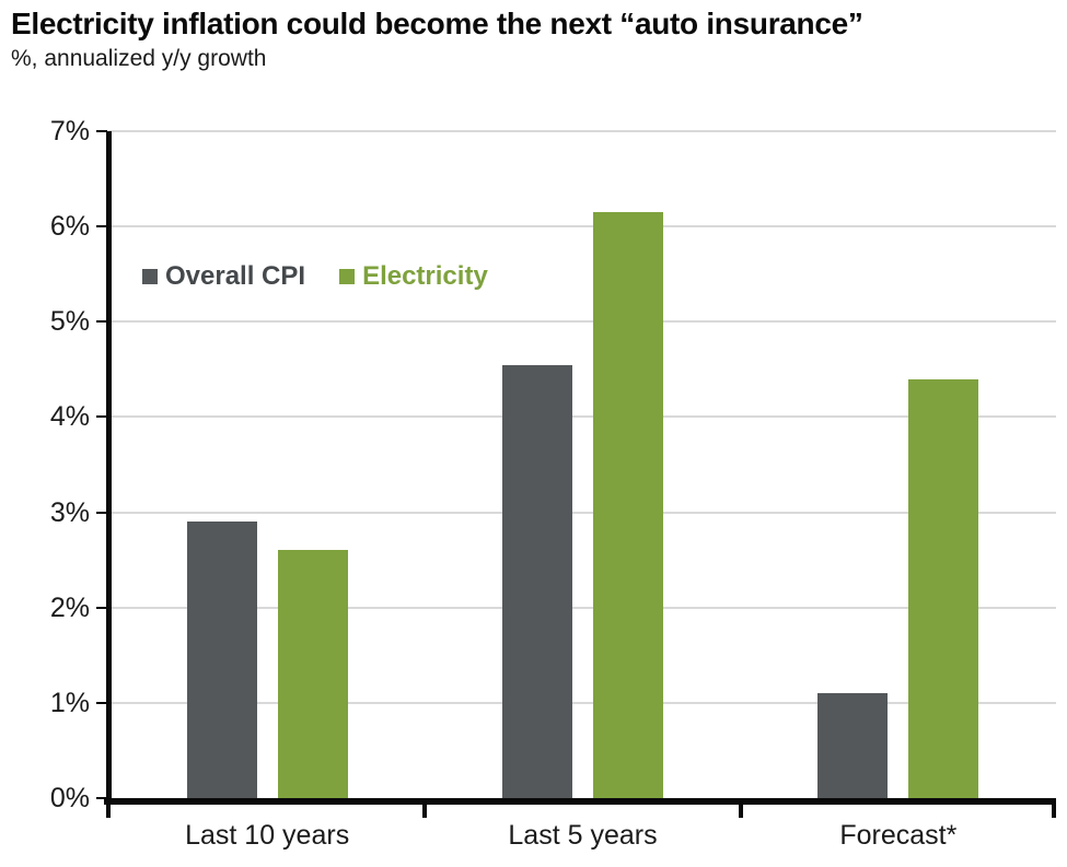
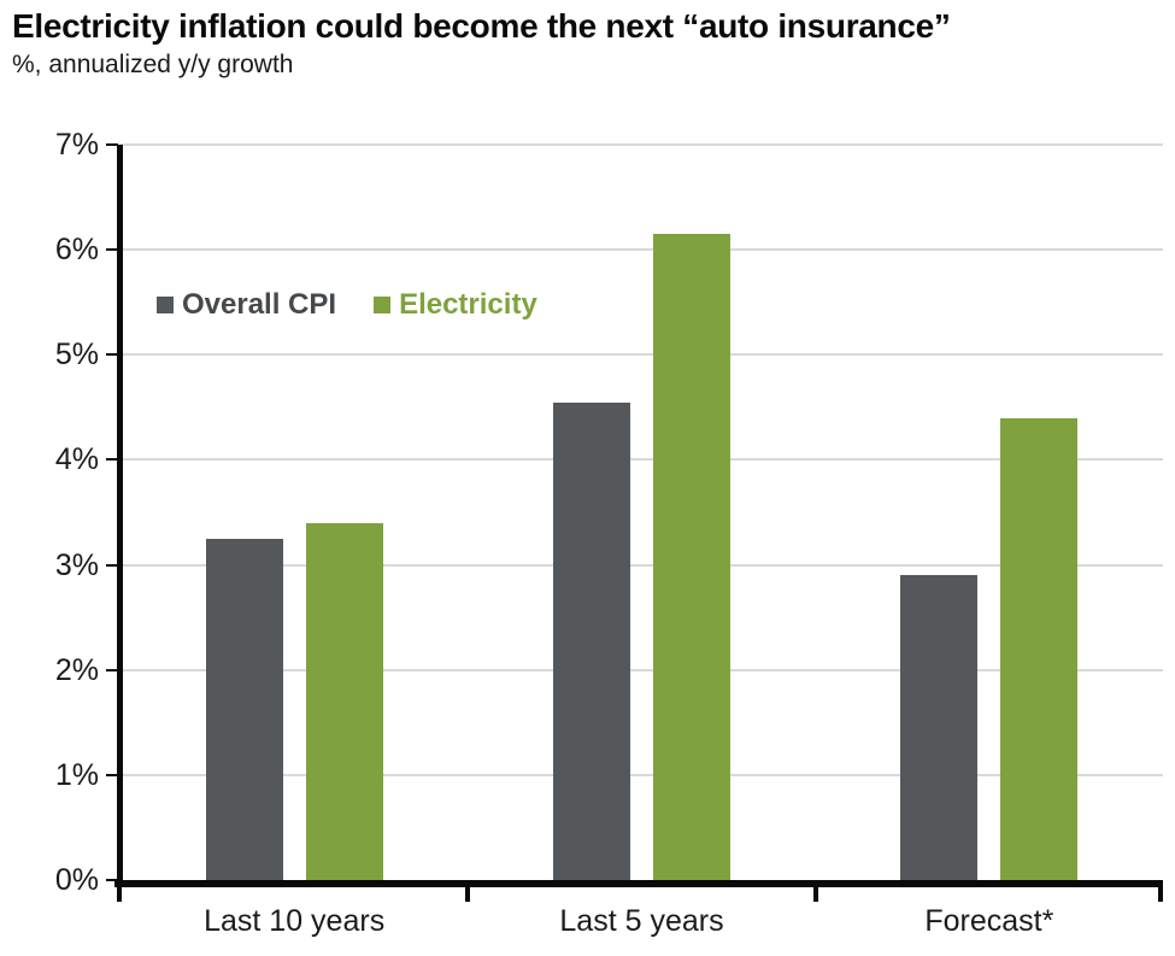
Overall CPI/Last 10 years: 2.9% -> 3.2%
Electricity/Last 10 years: 2.6% -> 3.4%
Overall CPI/Forecast*: 1.1% -> 2.9%
